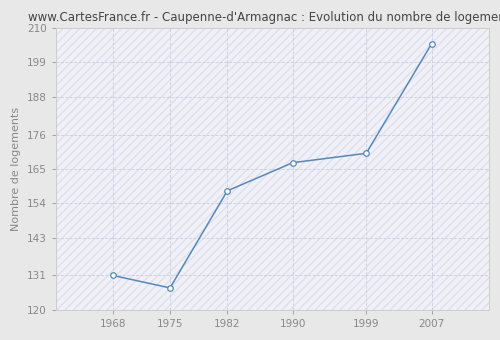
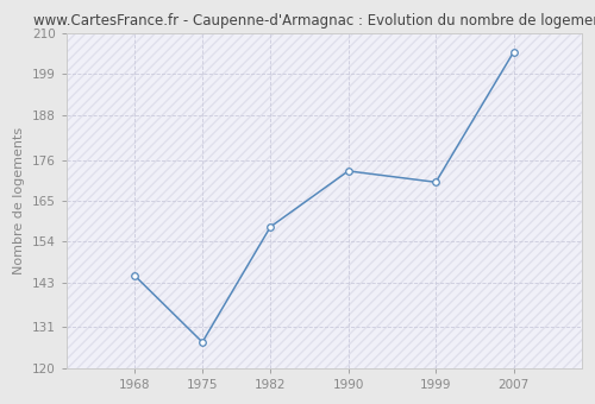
1968: 131 -> 145
1990: 167 -> 173
